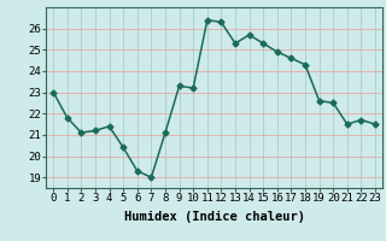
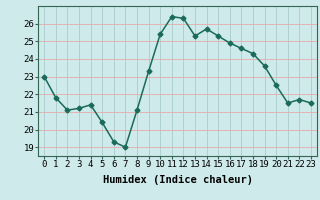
10: 23.2 -> 25.4
19: 22.6 -> 23.6
